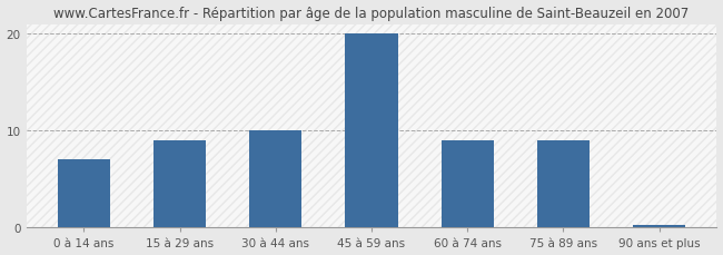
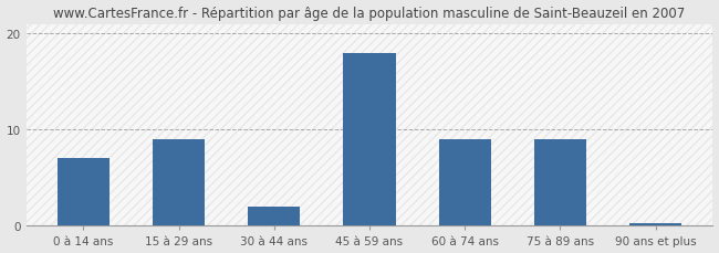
30 à 44 ans: 10.0 -> 2.0
45 à 59 ans: 20.0 -> 18.0
